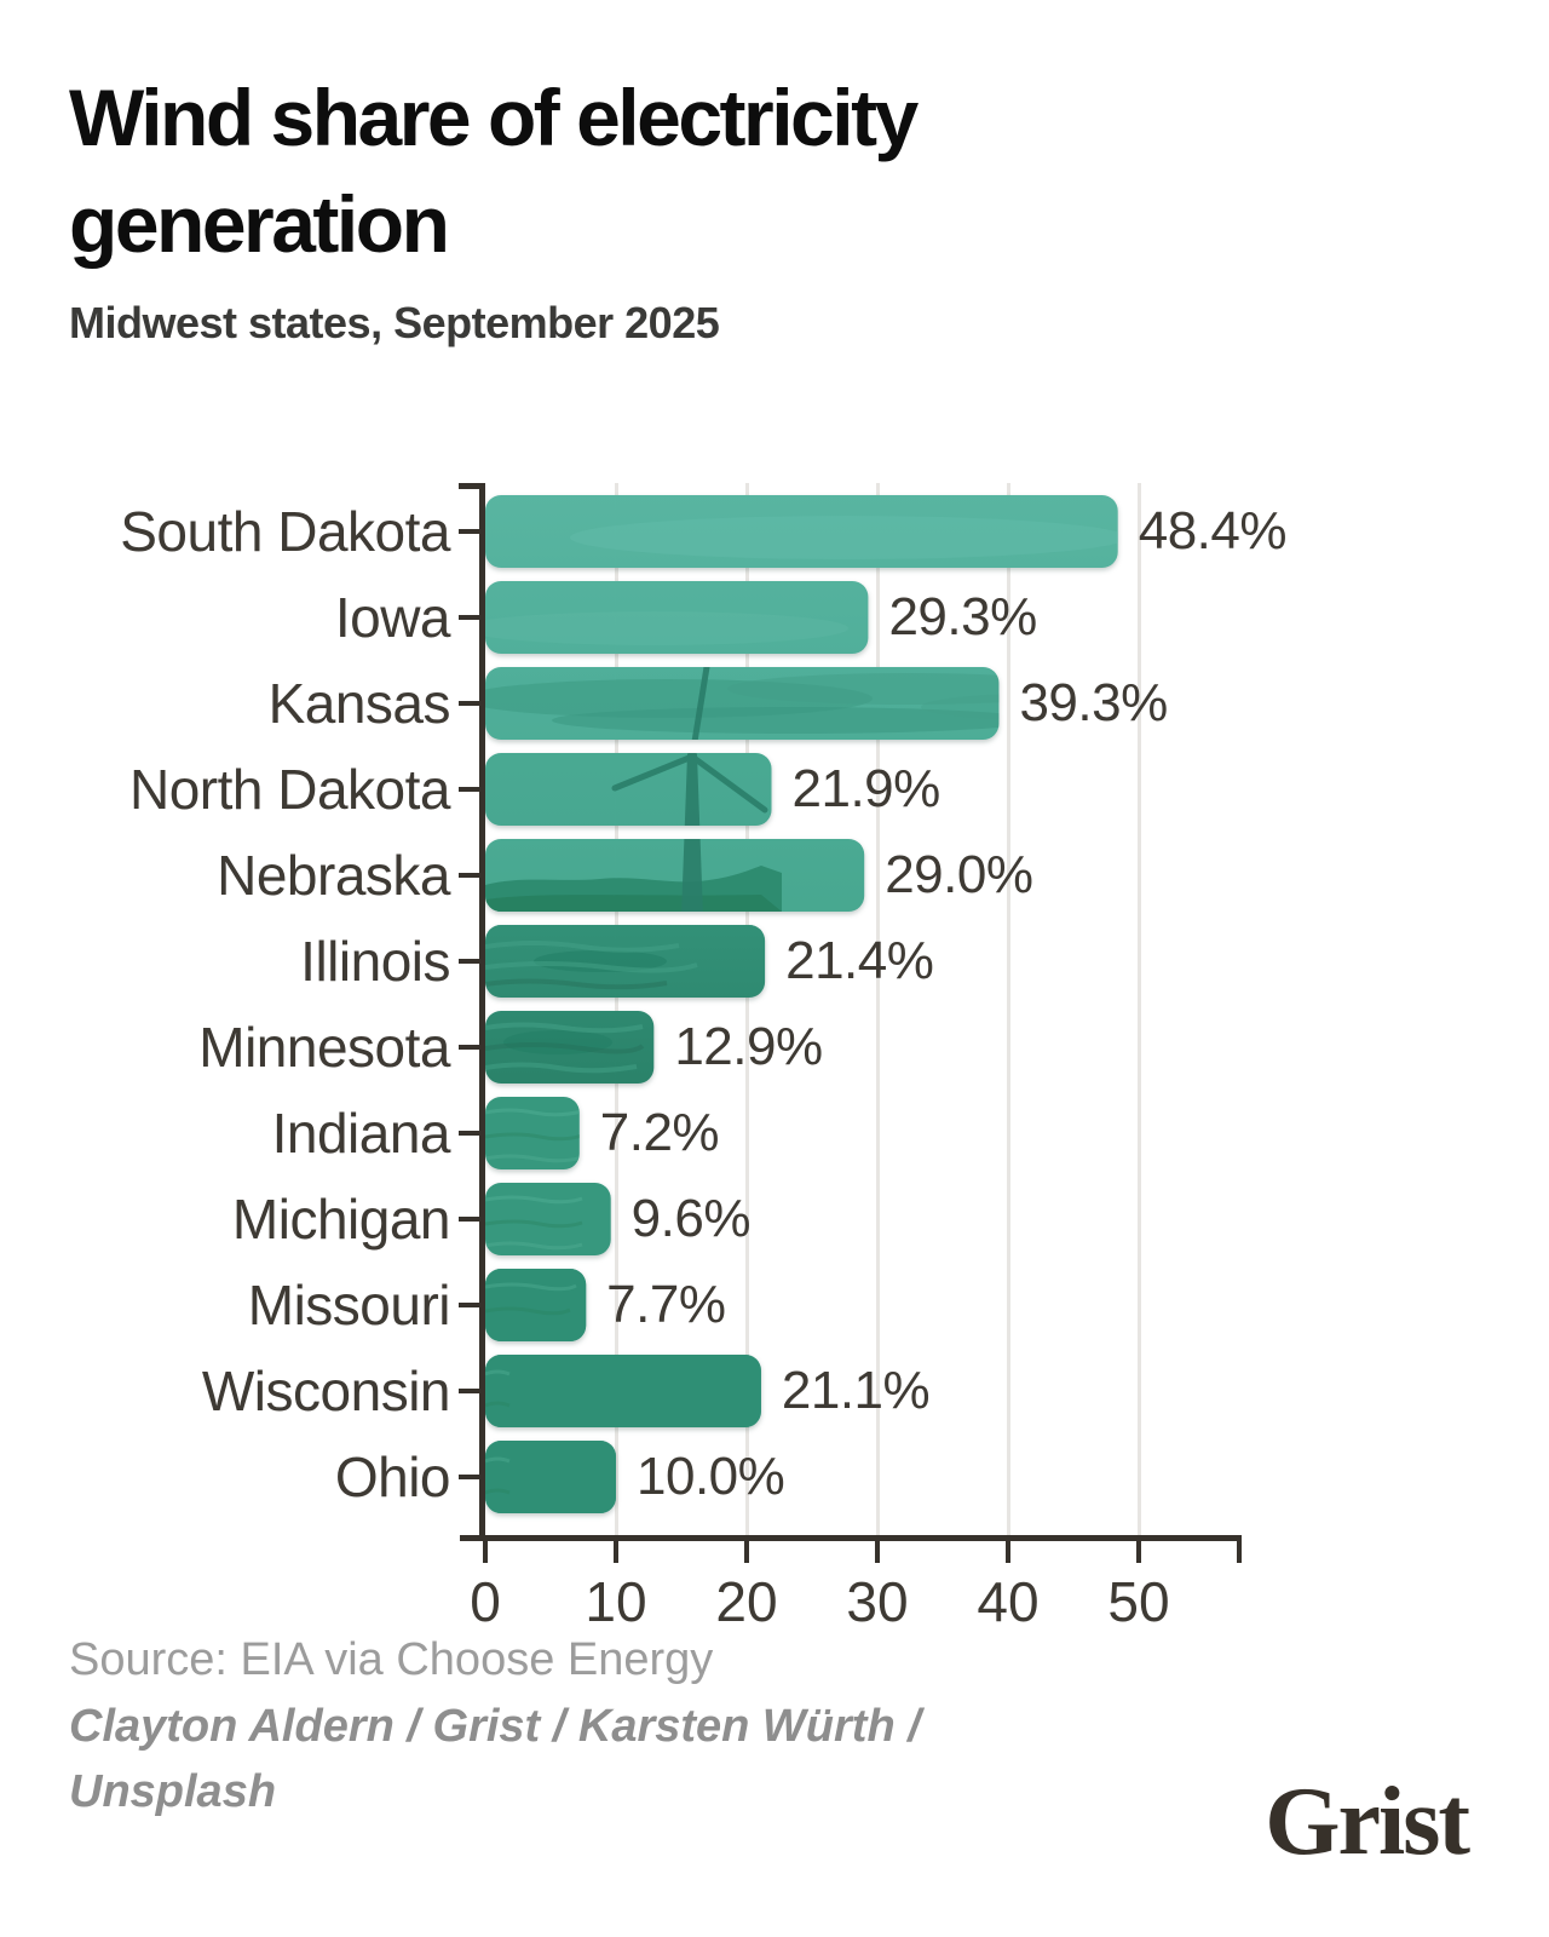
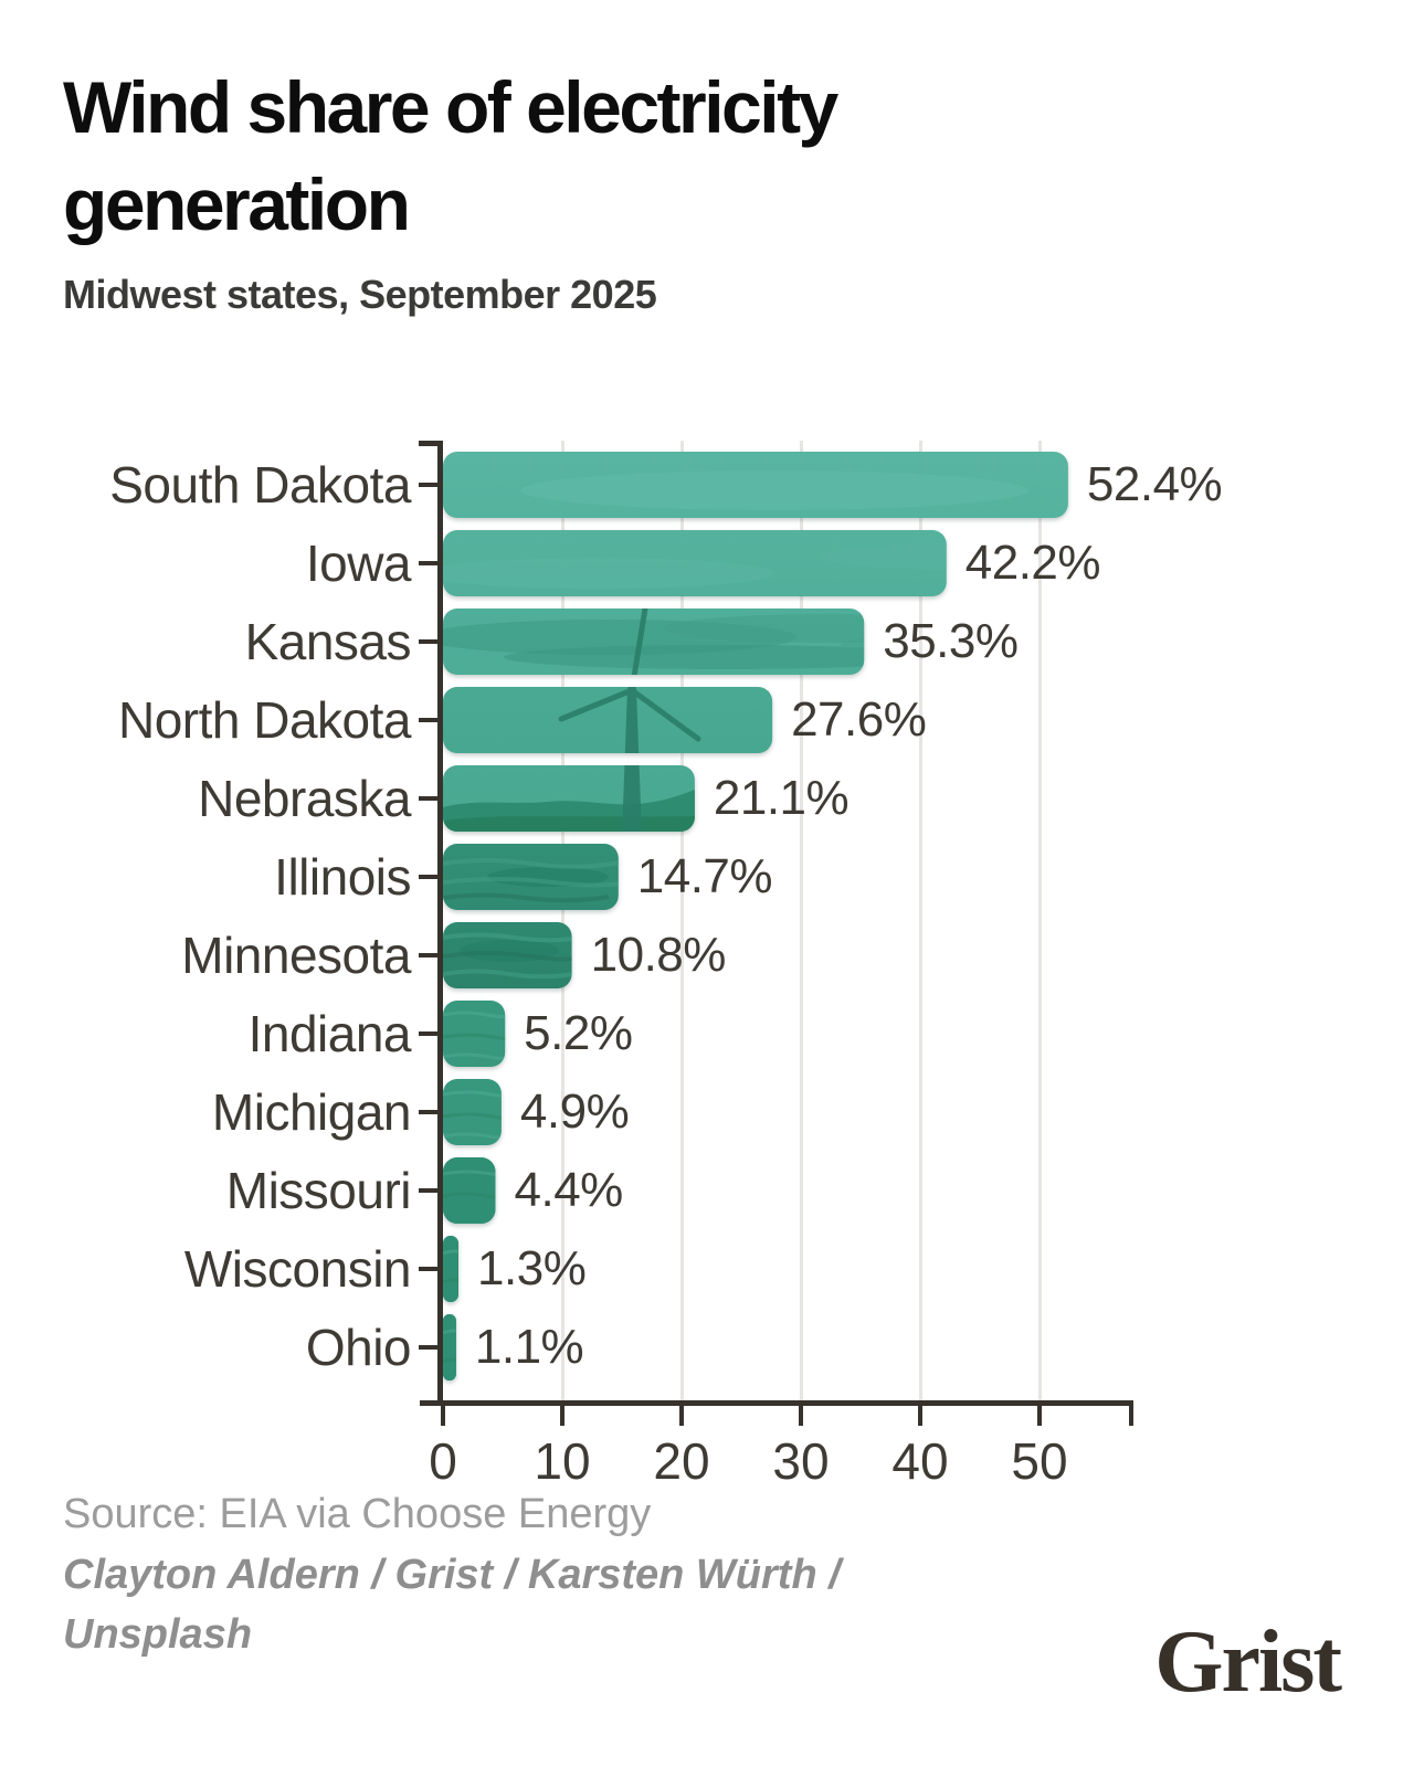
South Dakota: 48.4% -> 52.4%
Iowa: 29.3% -> 42.2%
Kansas: 39.3% -> 35.3%
North Dakota: 21.9% -> 27.6%
Nebraska: 29.0% -> 21.1%
Illinois: 21.4% -> 14.7%
Minnesota: 12.9% -> 10.8%
Indiana: 7.2% -> 5.2%
Michigan: 9.6% -> 4.9%
Missouri: 7.7% -> 4.4%
Wisconsin: 21.1% -> 1.3%
Ohio: 10.0% -> 1.1%
